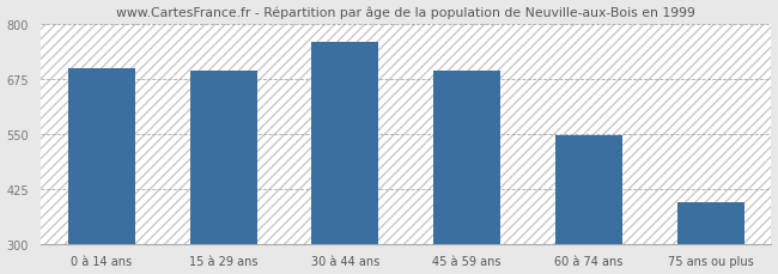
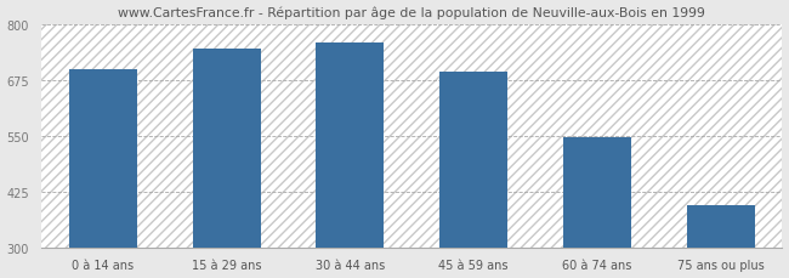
15 à 29 ans: 693 -> 745
